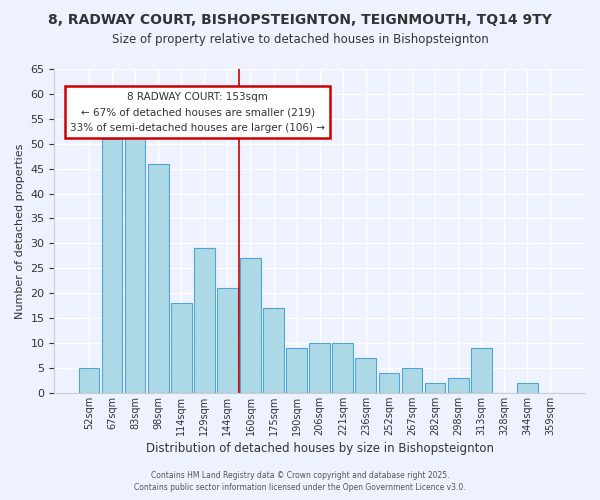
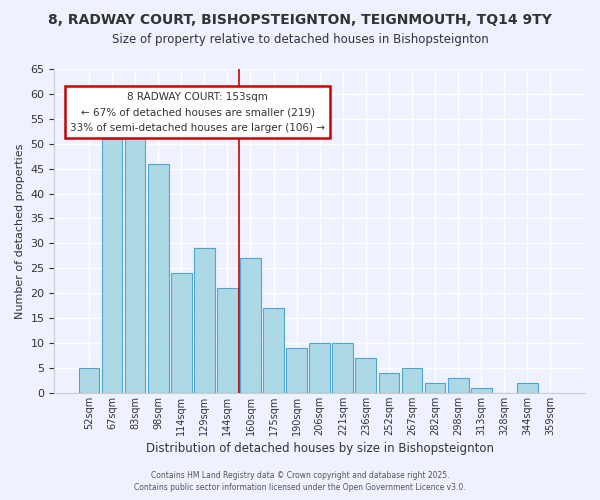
114sqm: 18 -> 24
313sqm: 9 -> 1
